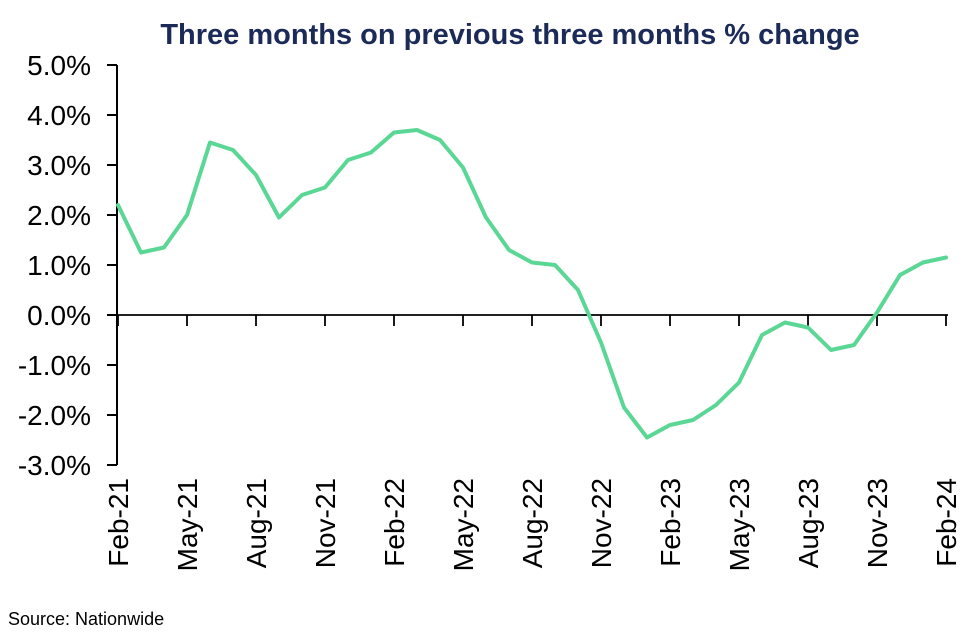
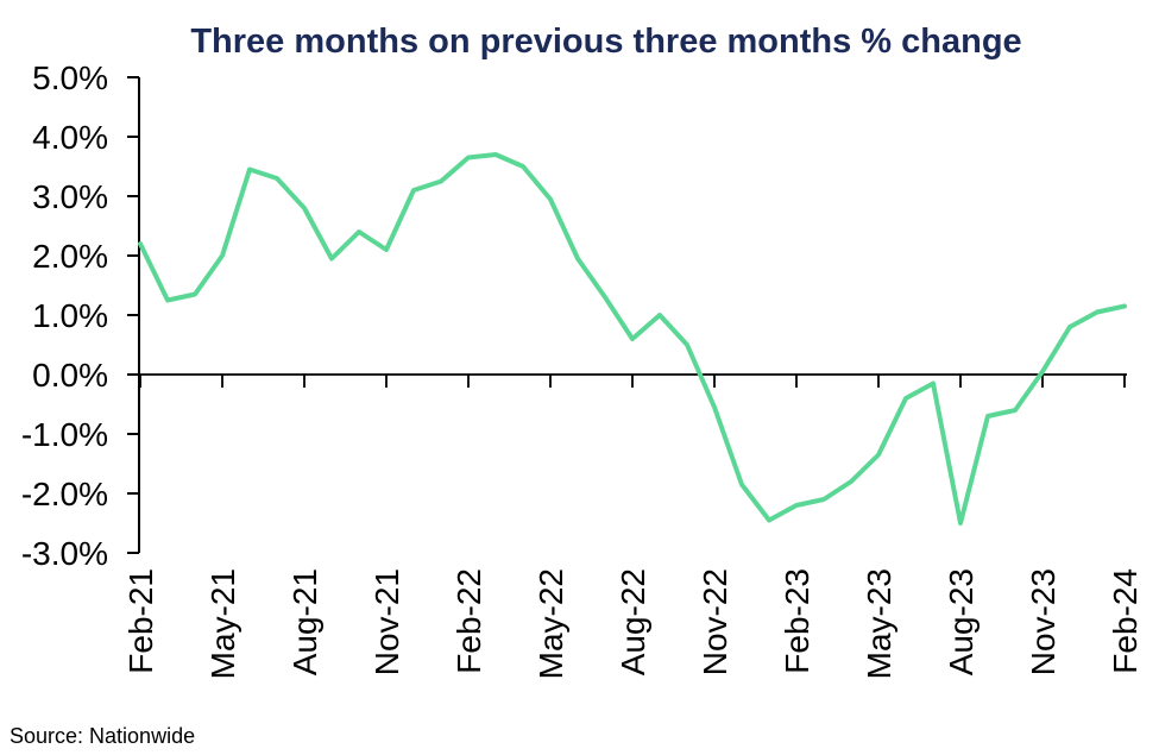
Nov-21: 2.5% -> 2.1%
Aug-22: 1.1% -> 0.6%
Aug-23: -0.2% -> -2.5%
